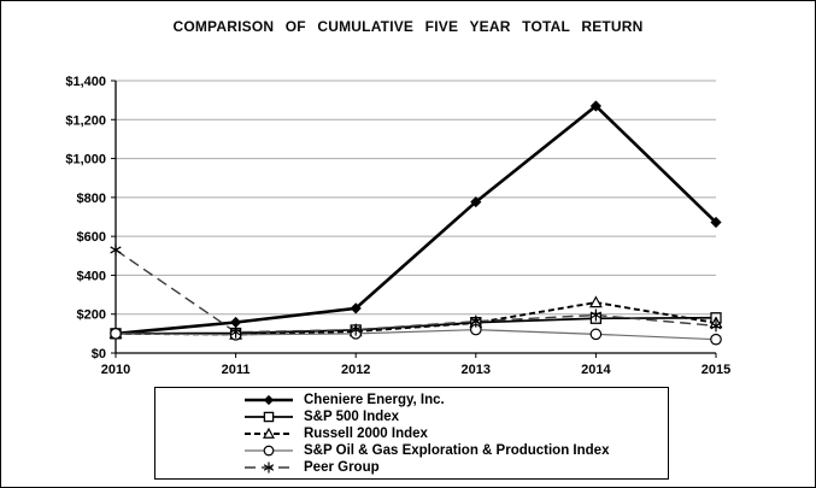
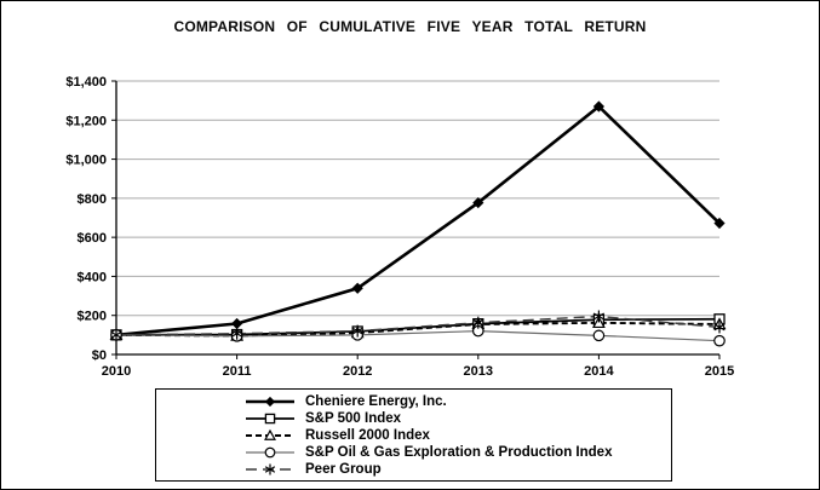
Peer Group/2010: $530 -> $100
Cheniere Energy, Inc./2012: $230 -> $340
Russell 2000 Index/2014: $260 -> $160
